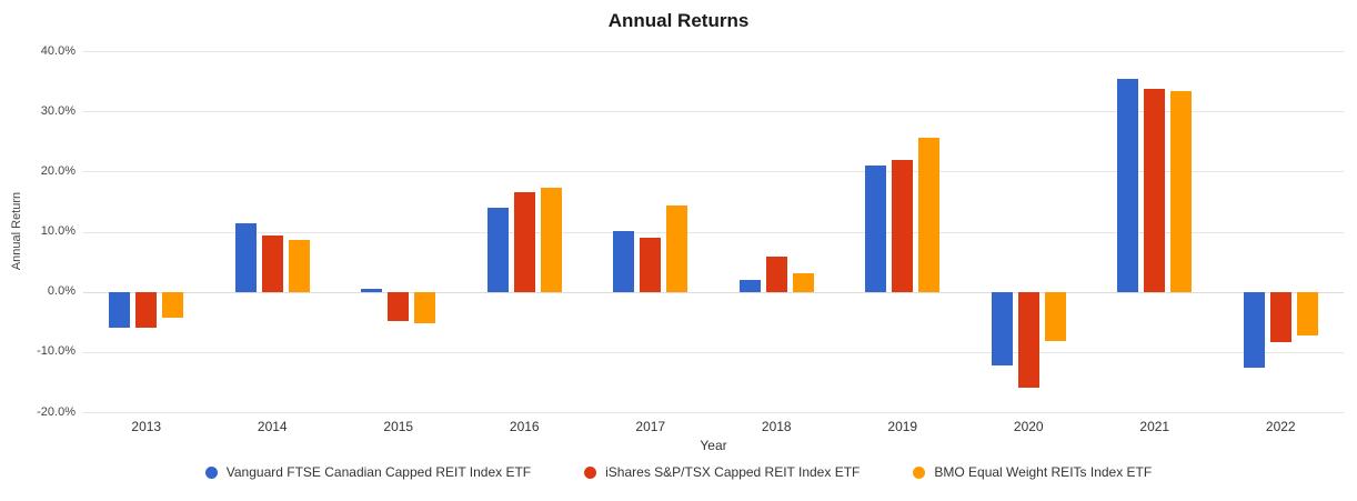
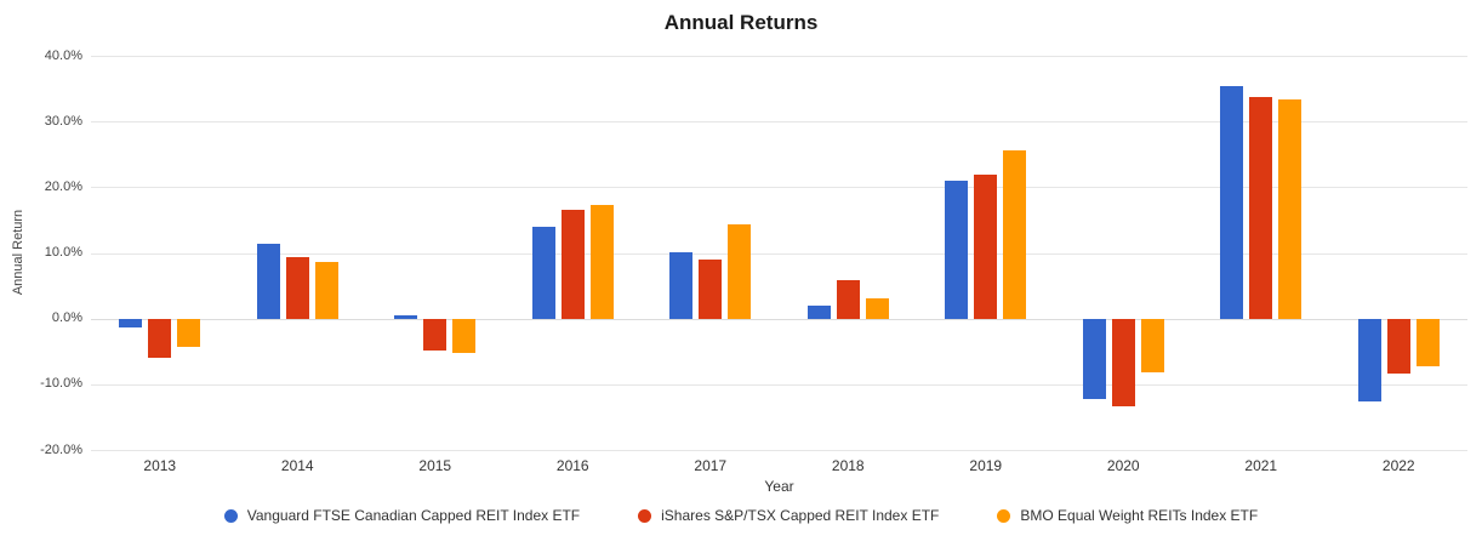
Vanguard FTSE Canadian Capped REIT Index ETF/2013: -6% -> -1%
iShares S&P/TSX Capped REIT Index ETF/2020: -16% -> -13%
